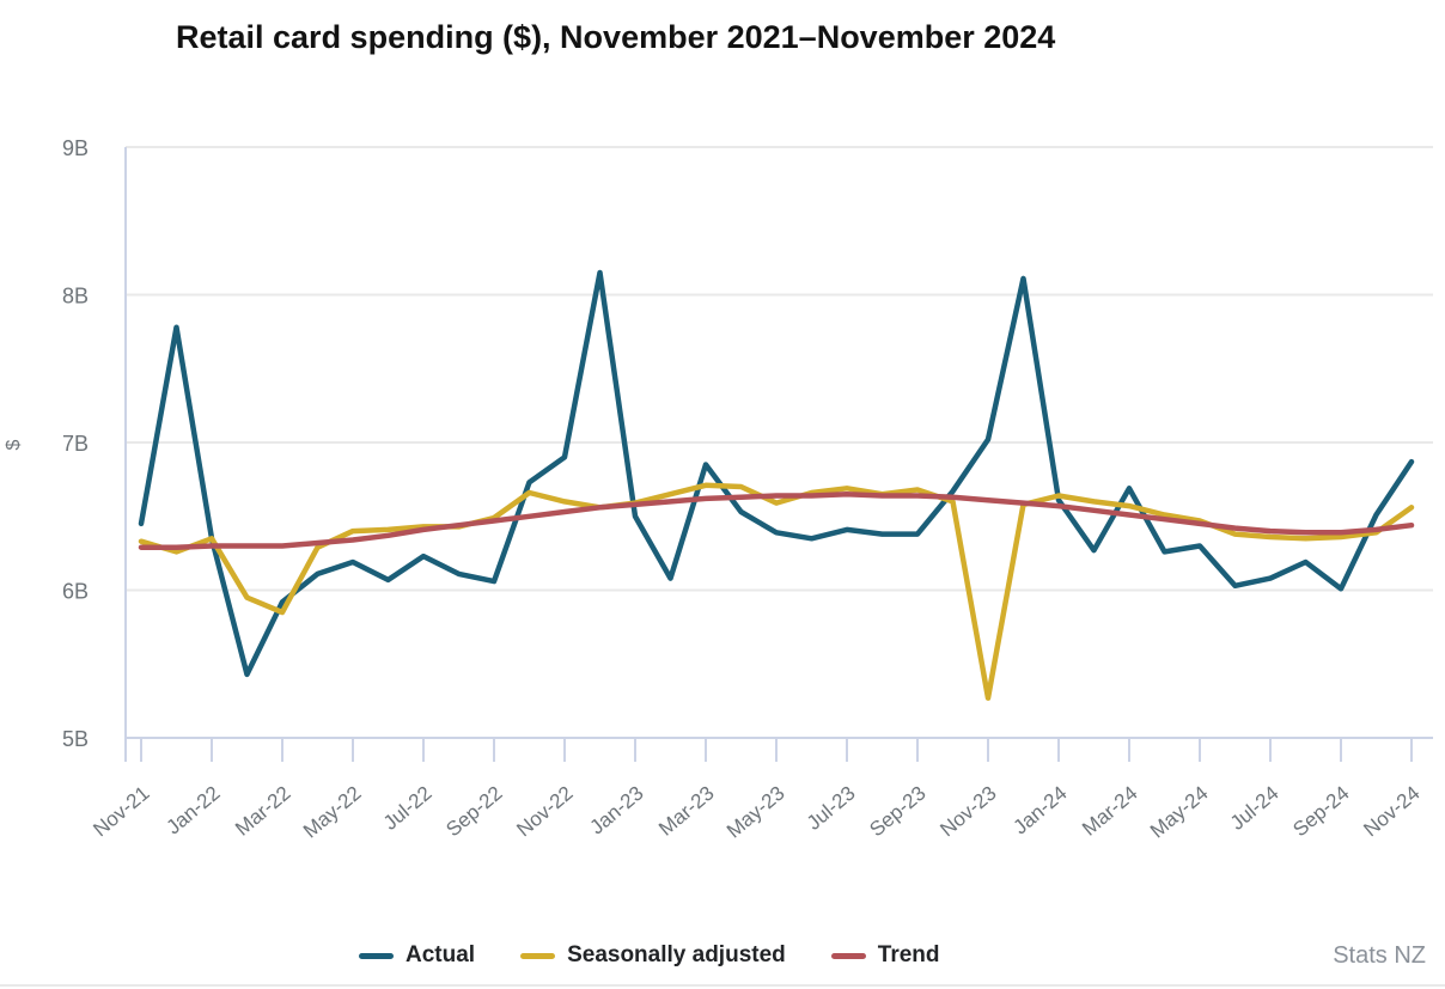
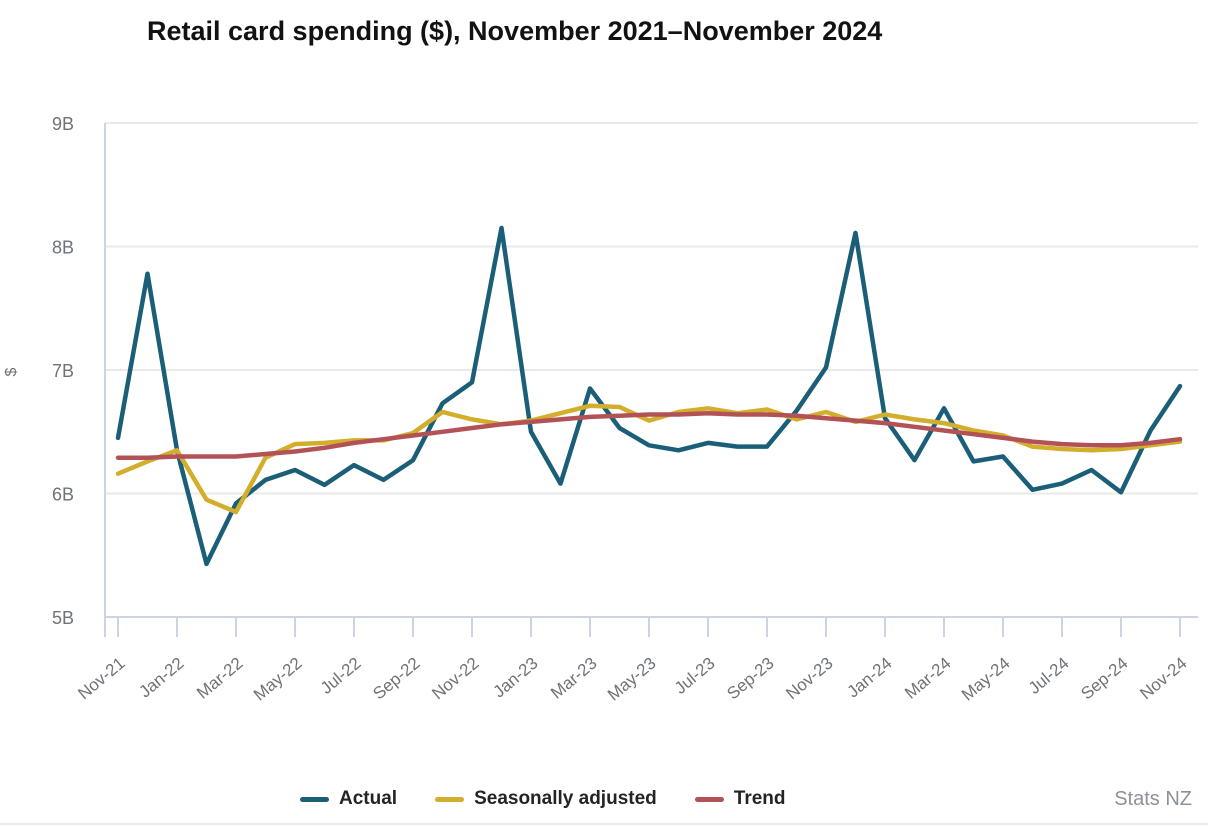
Seasonally adjusted/Nov-21: 6.33B -> 6.16B
Actual/Sep-22: 6.06B -> 6.27B
Seasonally adjusted/Nov-23: 5.27B -> 6.66B
Seasonally adjusted/Nov-24: 6.56B -> 6.42B
